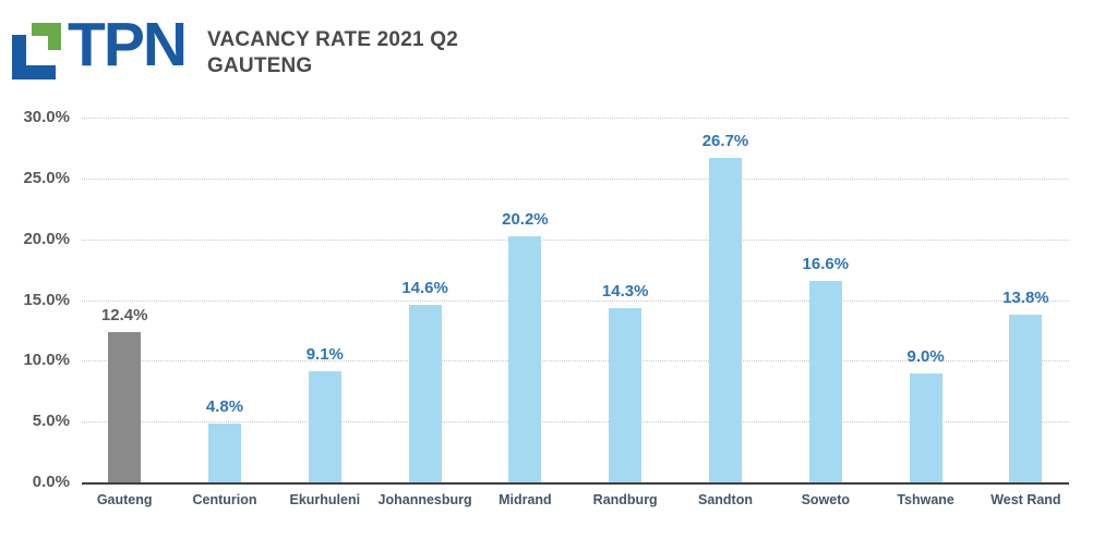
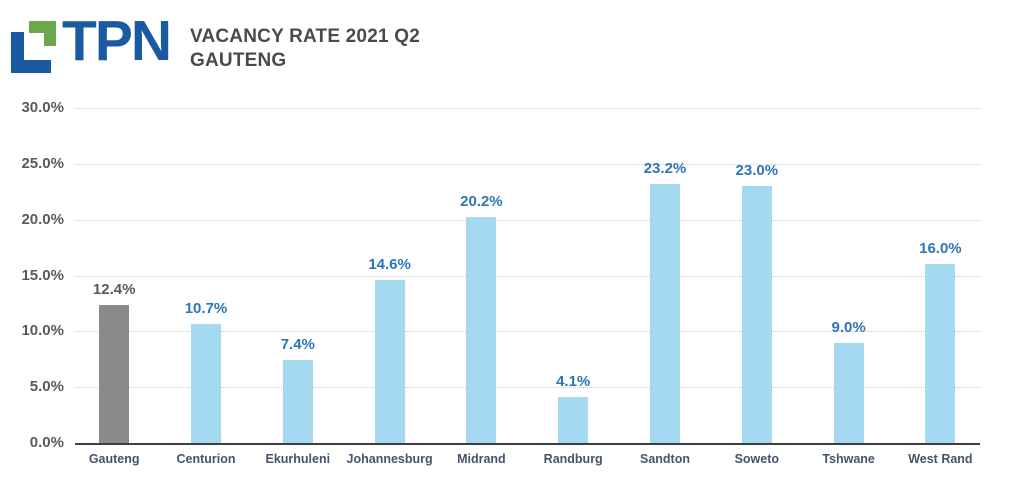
Centurion: 4.8% -> 10.7%
Ekurhuleni: 9.1% -> 7.4%
Randburg: 14.3% -> 4.1%
Sandton: 26.7% -> 23.2%
Soweto: 16.6% -> 23.0%
West Rand: 13.8% -> 16.0%
